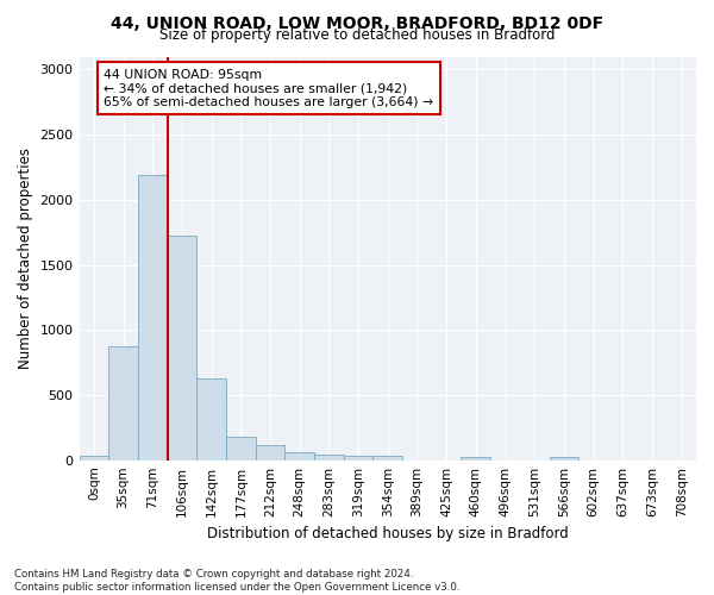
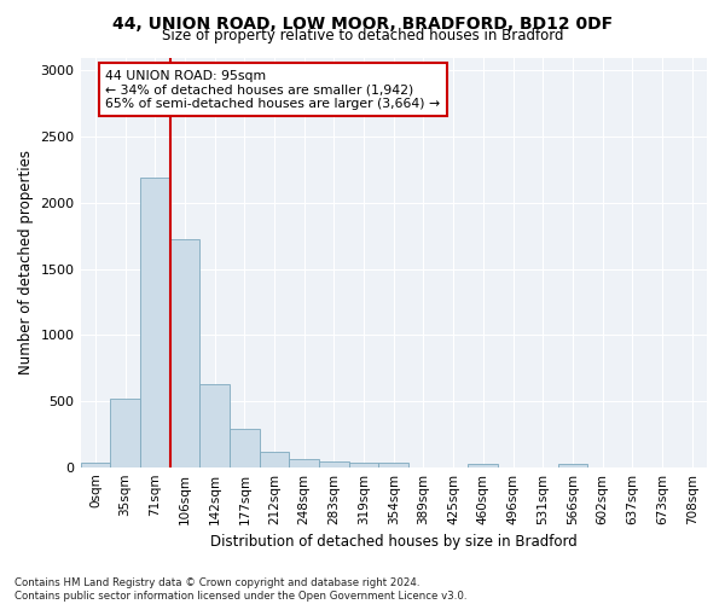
35sqm: 870 -> 520
177sqm: 180 -> 280
